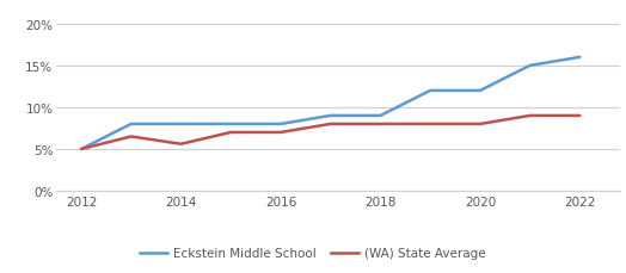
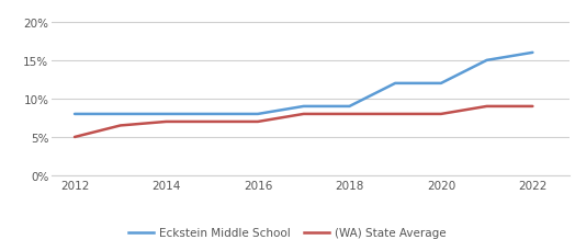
Eckstein Middle School/2012: 5% -> 8%
(WA) State Average/2014: 5.6% -> 7.0%
